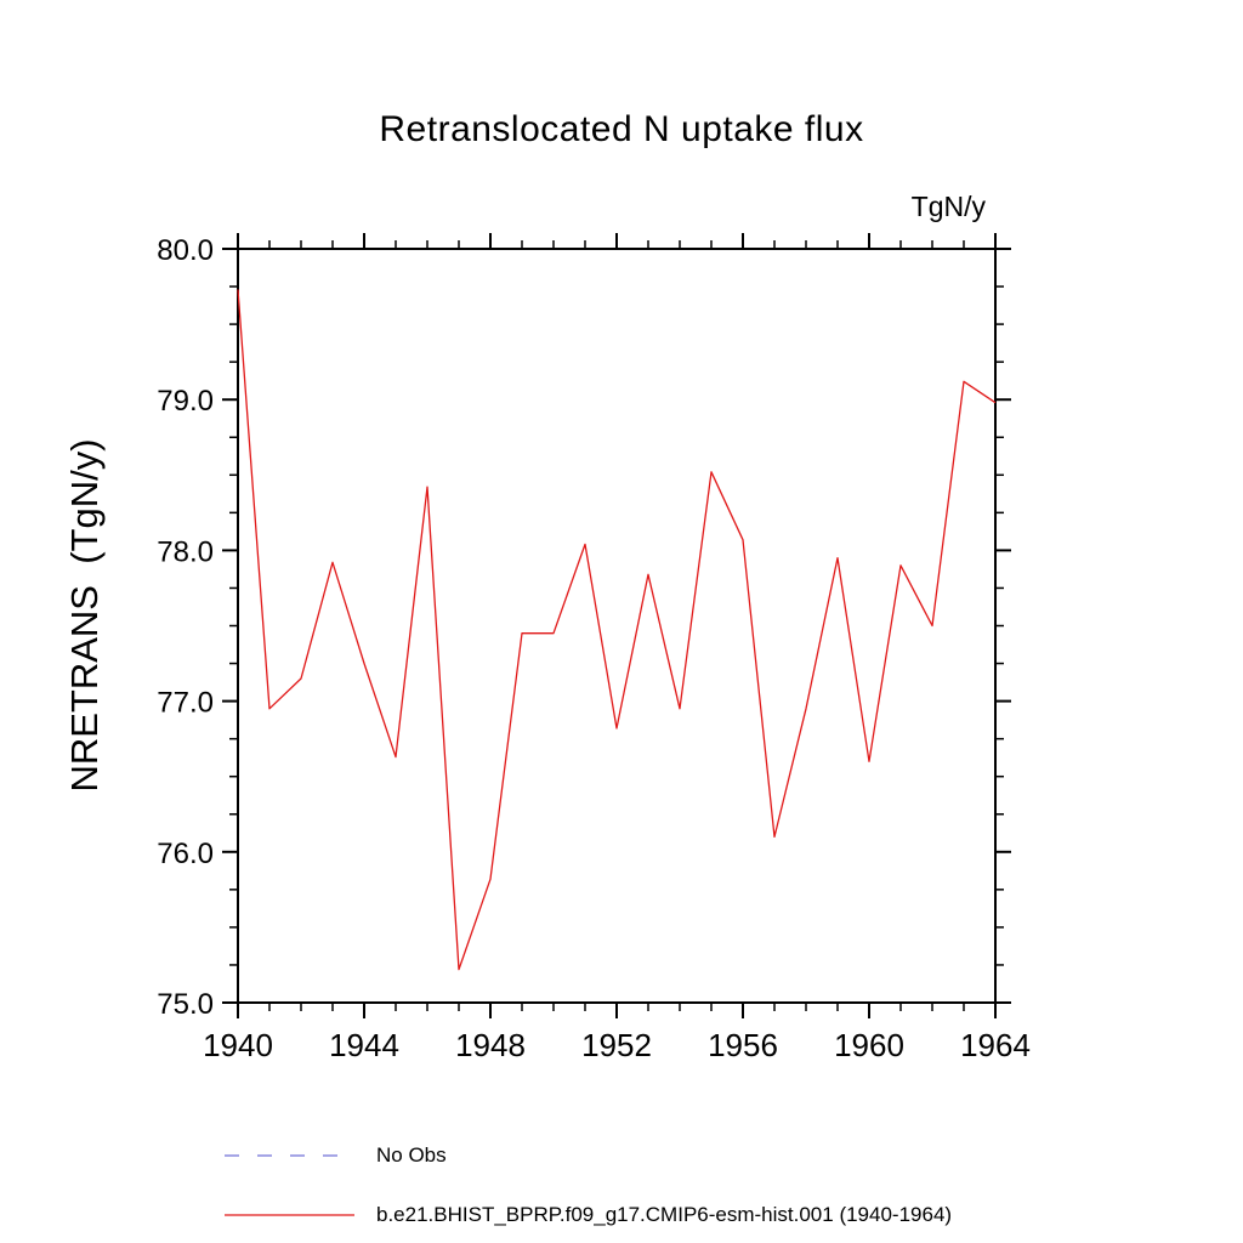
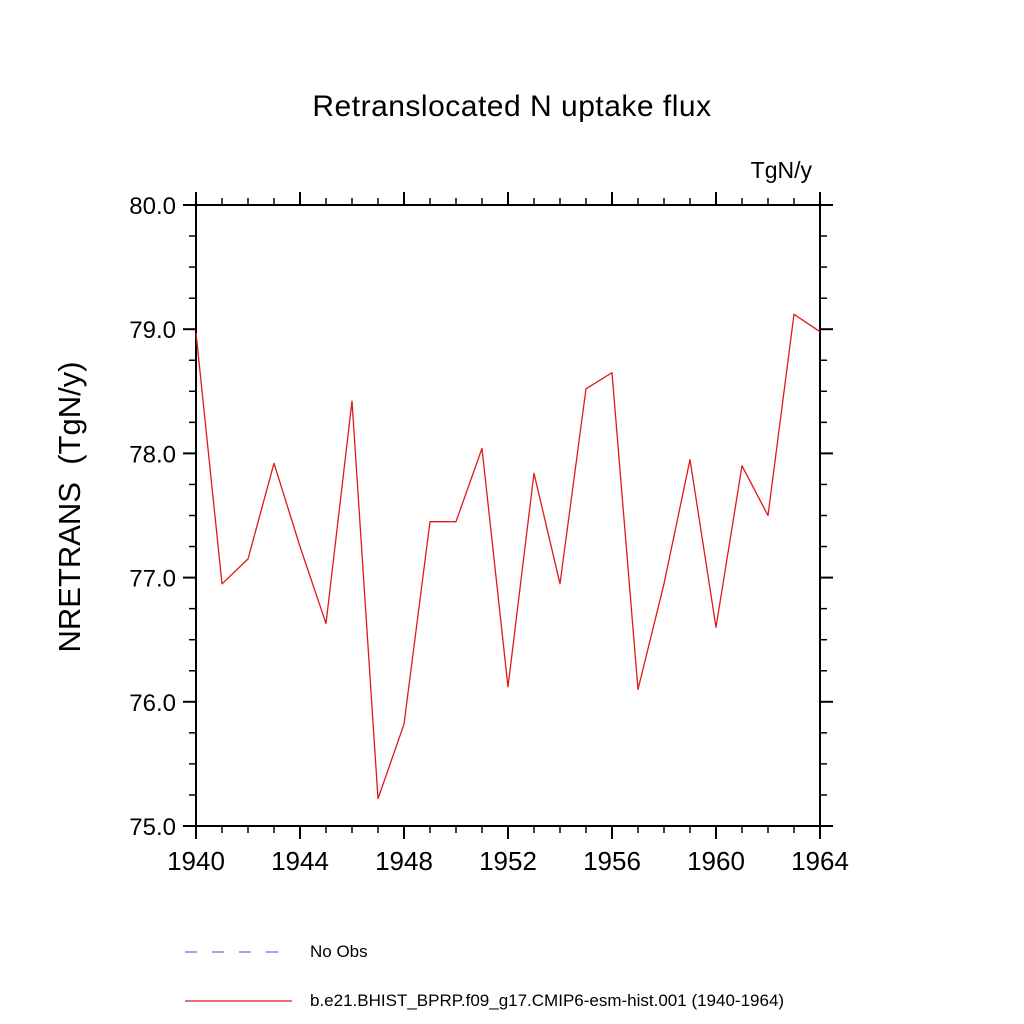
1940: 79.73 -> 78.97
1952: 76.82 -> 76.12
1956: 78.07 -> 78.65
